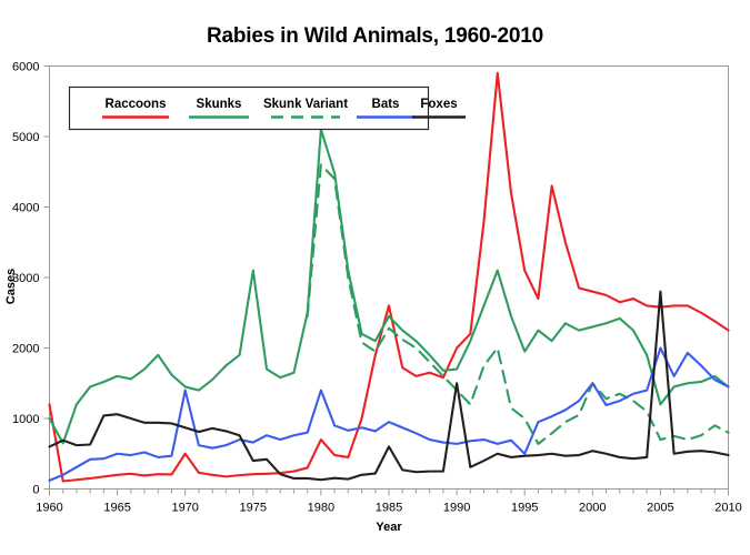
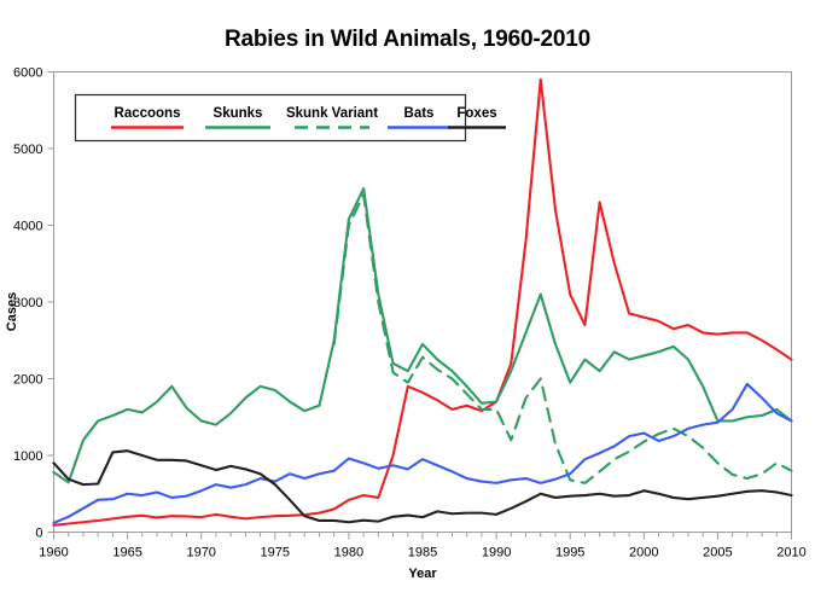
Raccoons/1960: 1200 -> 100
Skunks/1960: 1000 -> 800
Foxes/1960: 600 -> 900
Raccoons/1970: 500 -> 200
Bats/1970: 1400 -> 500
Skunks/1975: 3100 -> 1800
Foxes/1975: 400 -> 600
Raccoons/1980: 700 -> 400
Skunks/1980: 5100 -> 4100
Skunk Variant/1980: 4600 -> 4000
Bats/1980: 1400 -> 1000
Raccoons/1985: 2600 -> 1800
Foxes/1985: 600 -> 200
Raccoons/1990: 2000 -> 1700
Skunk Variant/1990: 1400 -> 1600
Foxes/1990: 1500 -> 200
Skunk Variant/1995: 1000 -> 700
Bats/1995: 500 -> 800
Skunk Variant/2000: 1500 -> 1200
Bats/2000: 1500 -> 1300
Skunks/2005: 1200 -> 1400
Skunk Variant/2005: 700 -> 900
Bats/2005: 2000 -> 1400
Foxes/2005: 2800 -> 500
